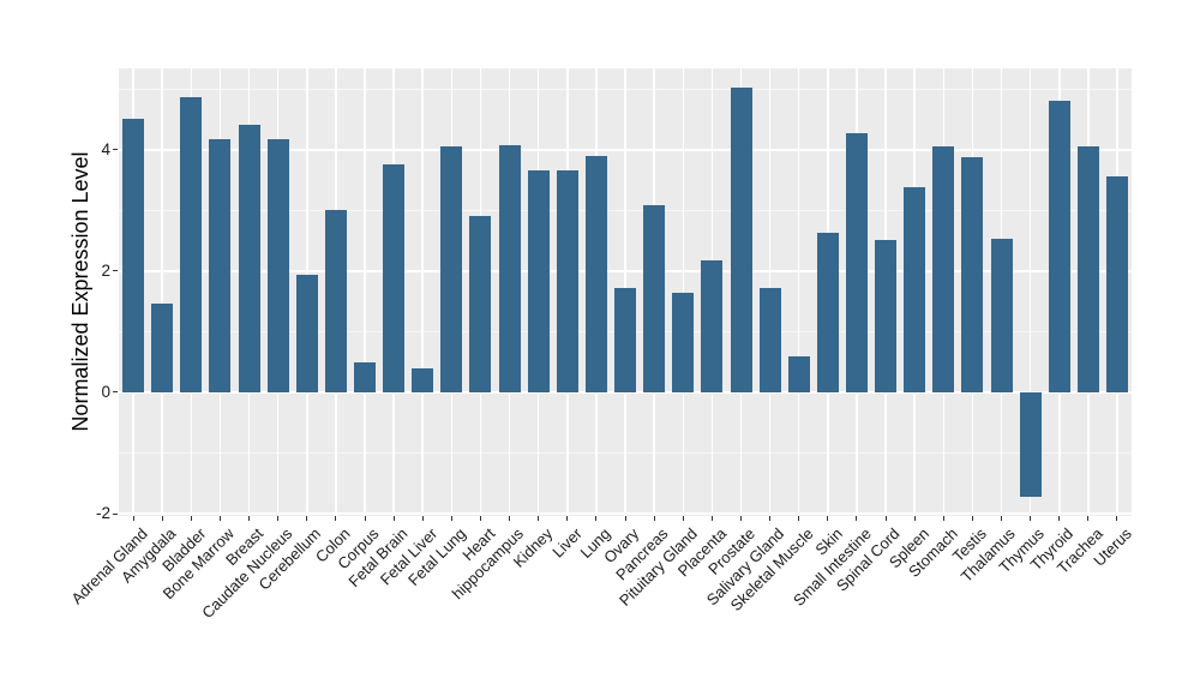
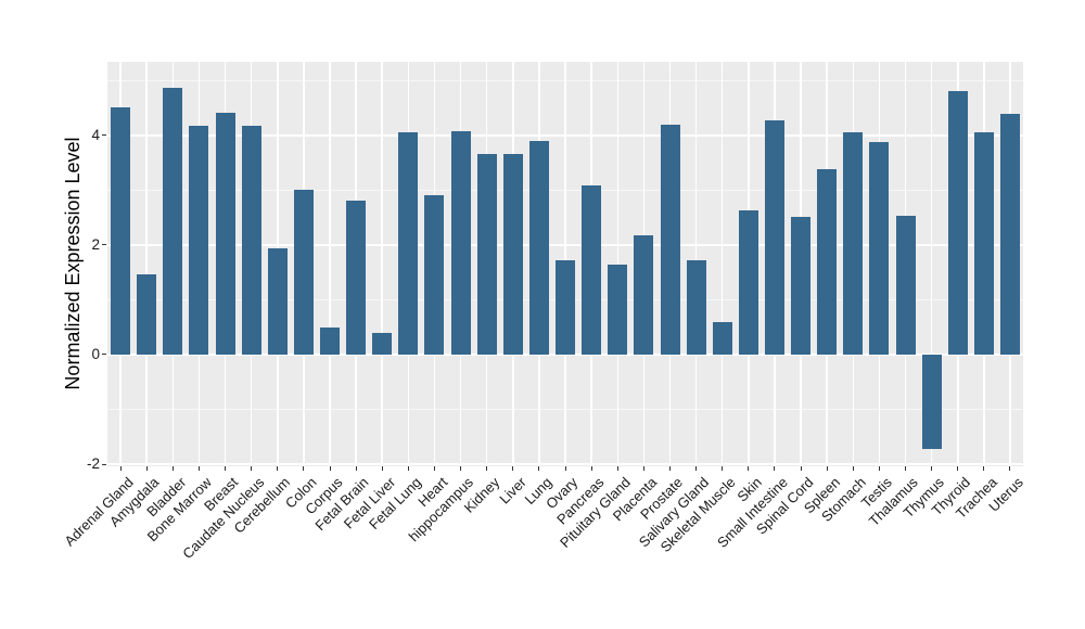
Fetal Brain: 3.8 -> 2.8
Prostate: 5.0 -> 4.2
Uterus: 3.6 -> 4.4
